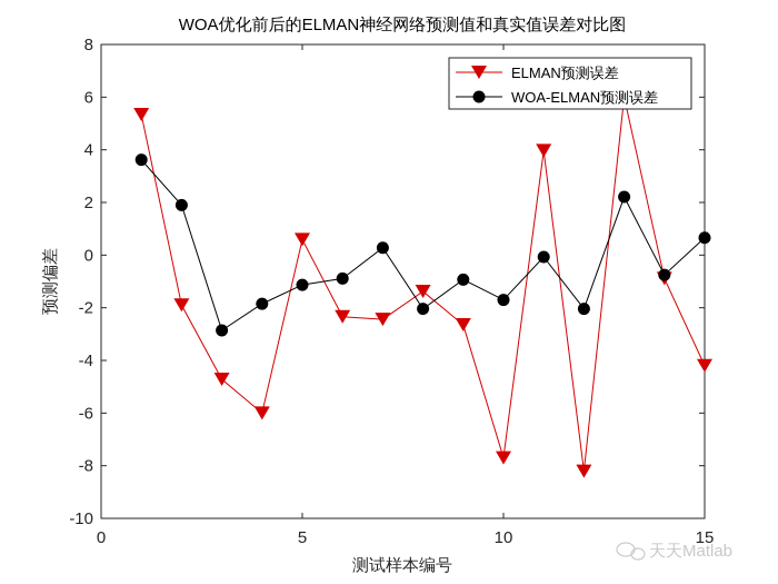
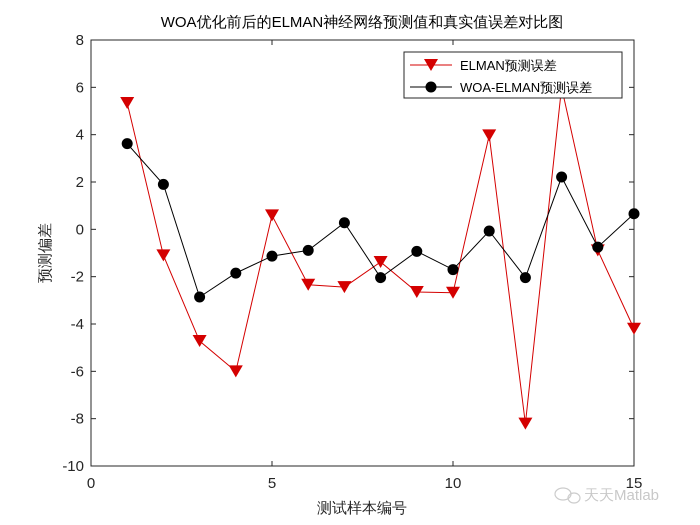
ELMAN预测误差/2: -1.9 -> -1.1
ELMAN预测误差/10: -7.7 -> -2.7
